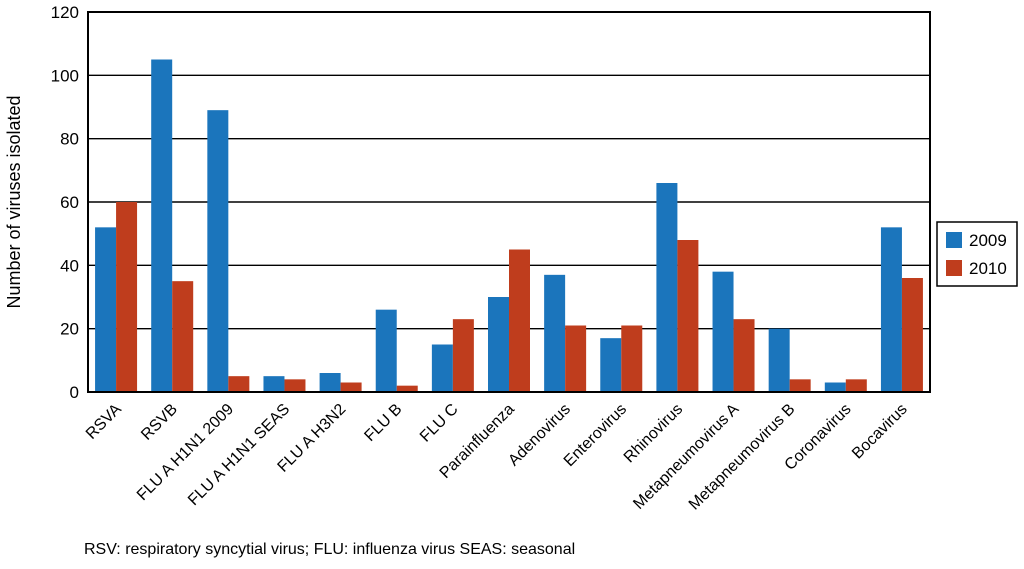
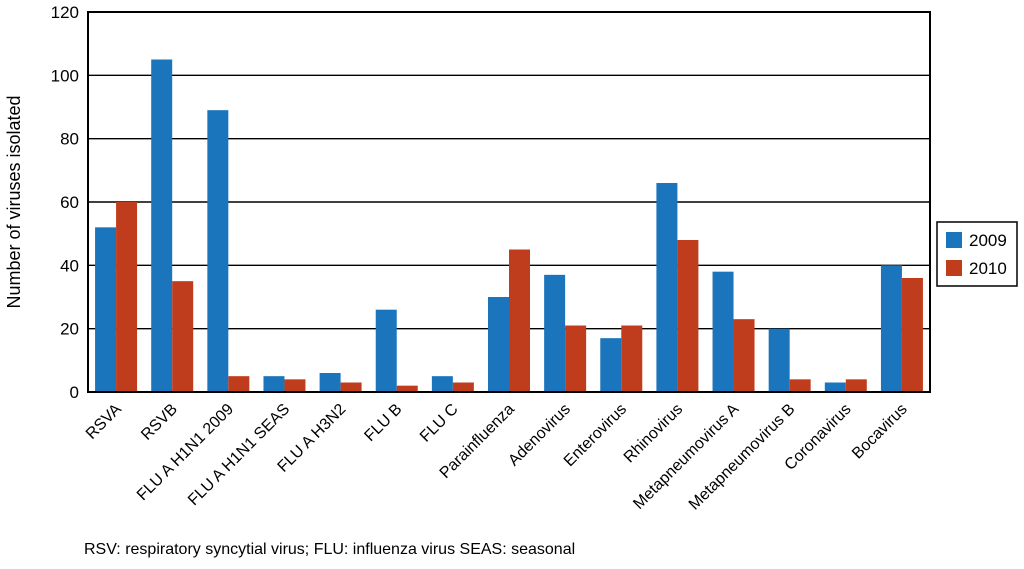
2009/FLU C: 15 -> 5
2010/FLU C: 23 -> 3
2009/Bocavirus: 52 -> 40
